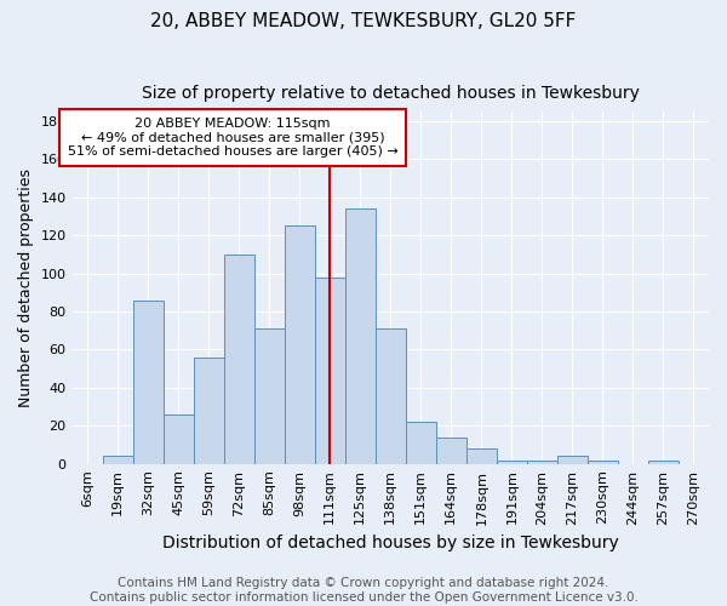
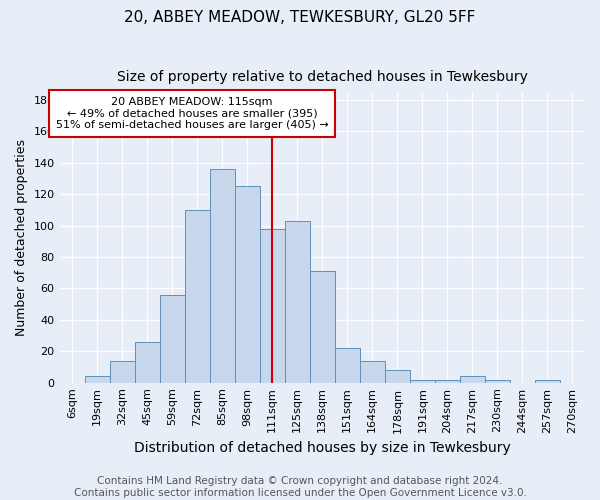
32sqm: 86 -> 14
85sqm: 71 -> 136
125sqm: 134 -> 103
